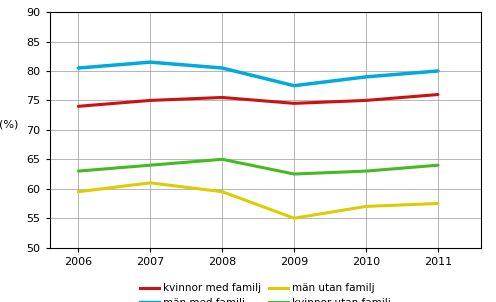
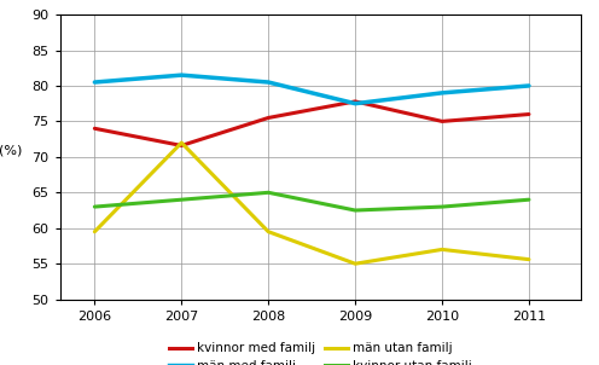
kvinnor med familj/2007: 75.0 -> 71.6
män utan familj/2007: 61.0 -> 72.0
kvinnor med familj/2009: 74.5 -> 77.8
män utan familj/2011: 57.5 -> 55.6
